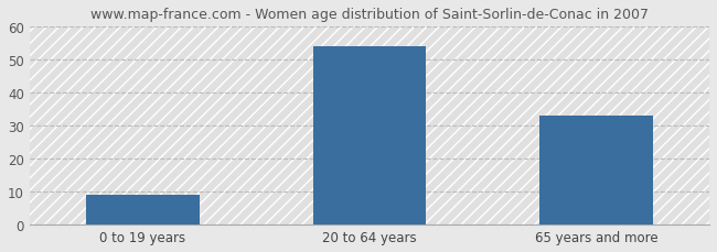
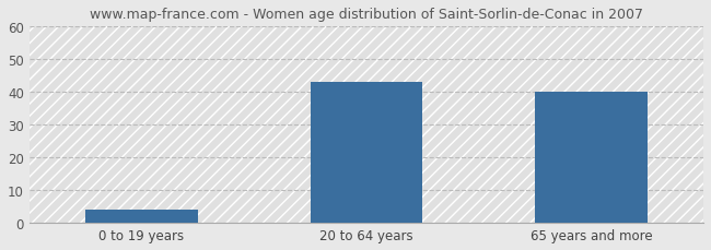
0 to 19 years: 9 -> 4
20 to 64 years: 54 -> 43
65 years and more: 33 -> 40
